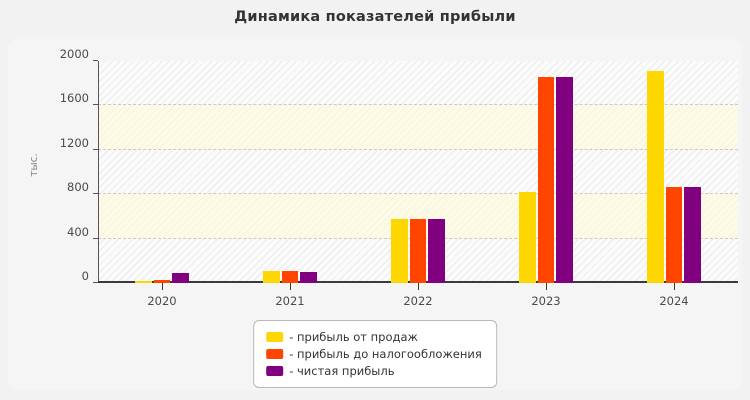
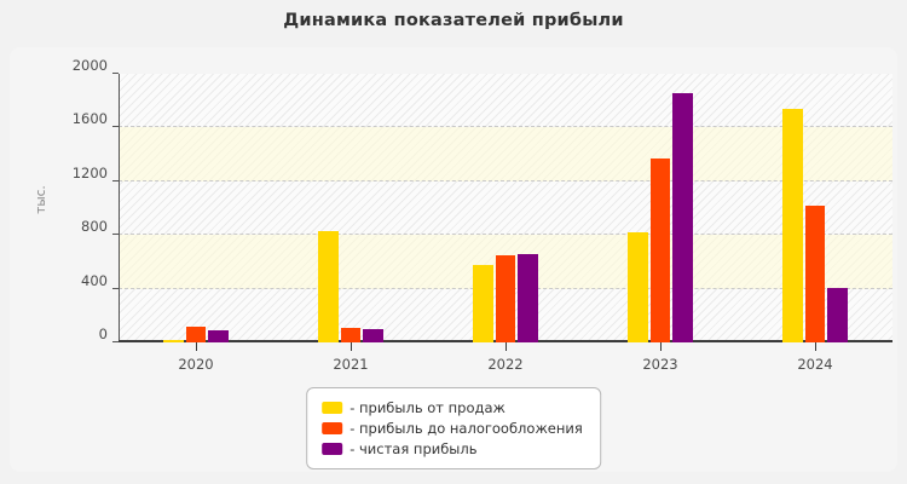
- прибыль до налогообложения/2020: 20 -> 110
- прибыль от продаж/2021: 100 -> 820
- прибыль до налогообложения/2022: 570 -> 640
- чистая прибыль/2022: 570 -> 650
- прибыль до налогообложения/2023: 1850 -> 1360
- прибыль от продаж/2024: 1900 -> 1730
- прибыль до налогообложения/2024: 860 -> 1010
- чистая прибыль/2024: 860 -> 400
